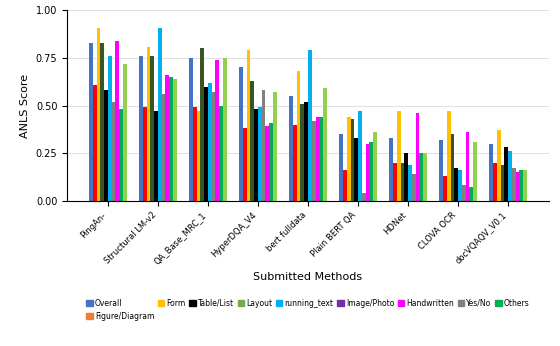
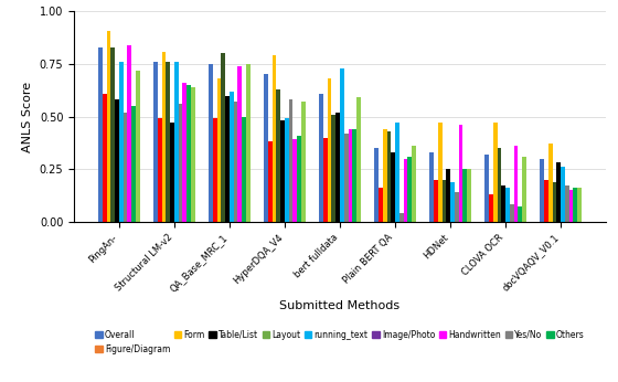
Others/PingAn-: 0.48 -> 0.55
running_text/Structural LM-v2: 0.91 -> 0.76
Form/QA_Base_MRC_1: 0.47 -> 0.68
Overall/bert fulldata: 0.55 -> 0.61
running_text/bert fulldata: 0.79 -> 0.73
